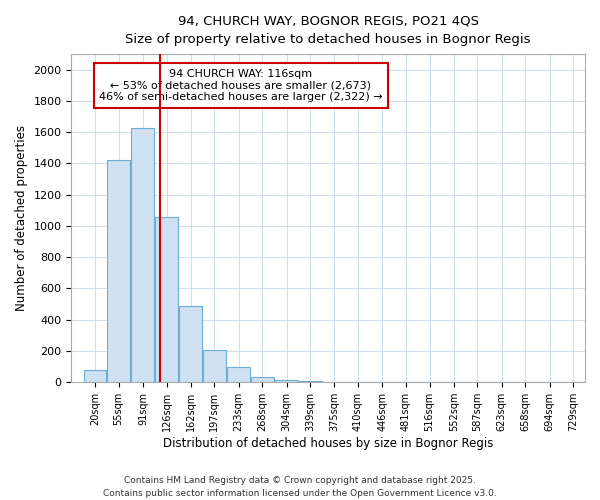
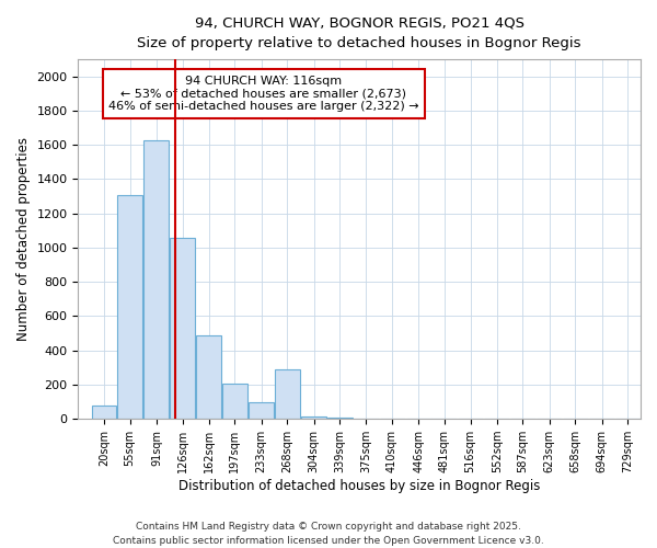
55sqm: 1420 -> 1310
268sqm: 40 -> 290
